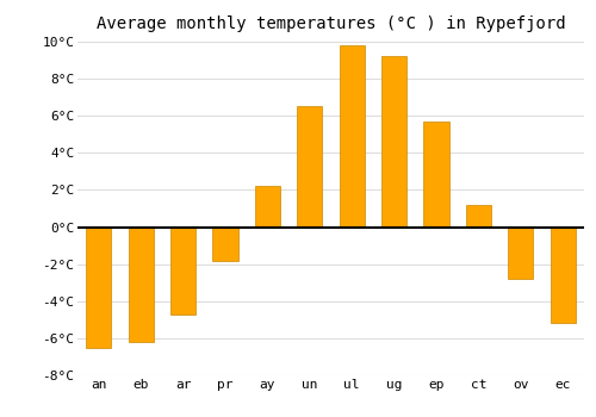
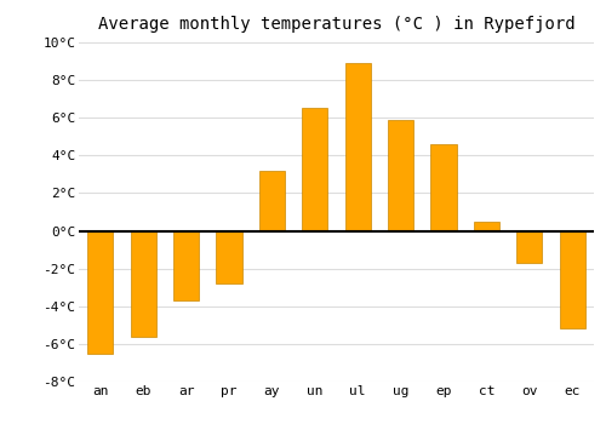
eb: -6.2°C -> -5.6°C
ar: -4.7°C -> -3.7°C
pr: -1.8°C -> -2.8°C
ay: 2.2°C -> 3.2°C
ul: 9.8°C -> 8.9°C
ug: 9.2°C -> 5.9°C
ep: 5.7°C -> 4.6°C
ct: 1.2°C -> 0.5°C
ov: -2.8°C -> -1.7°C
